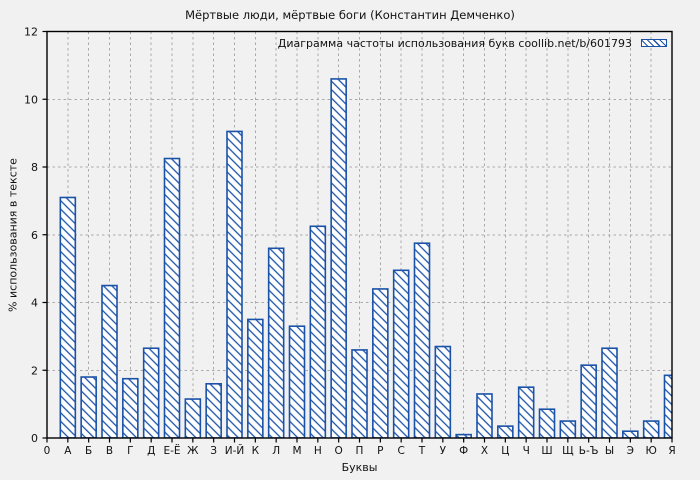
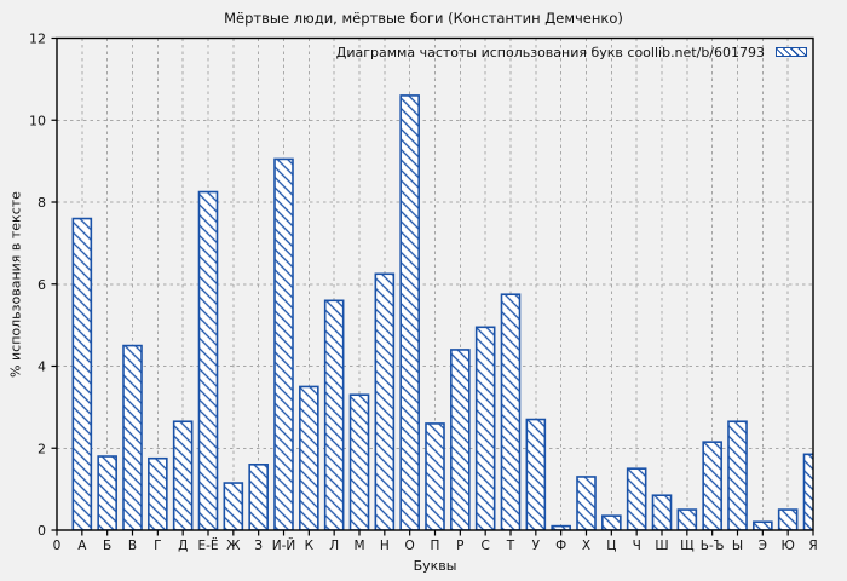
А: 7.1 -> 7.6
